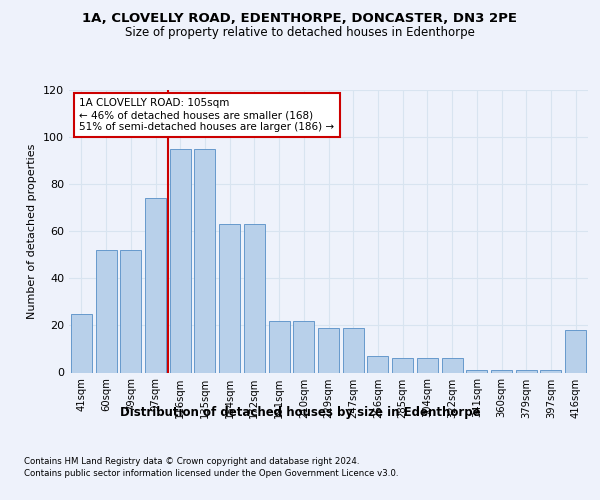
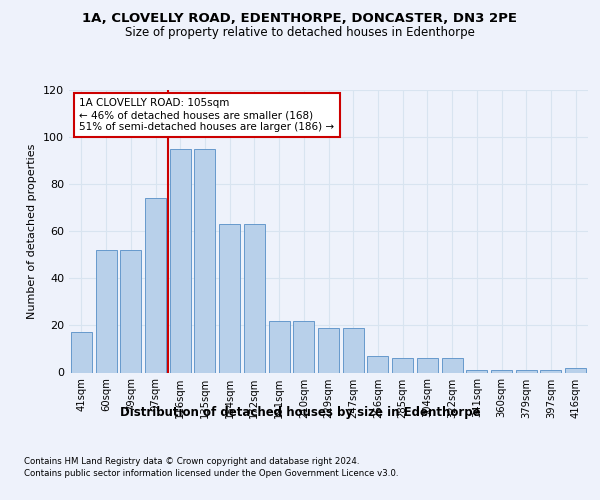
41sqm: 25 -> 17
416sqm: 18 -> 2
